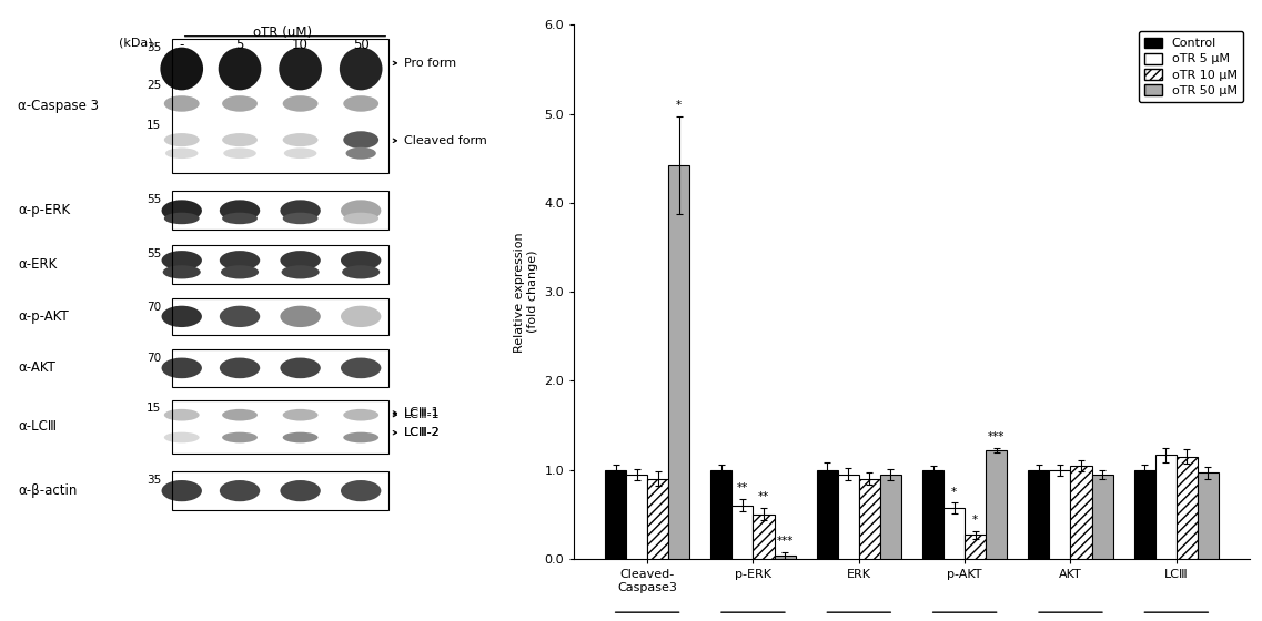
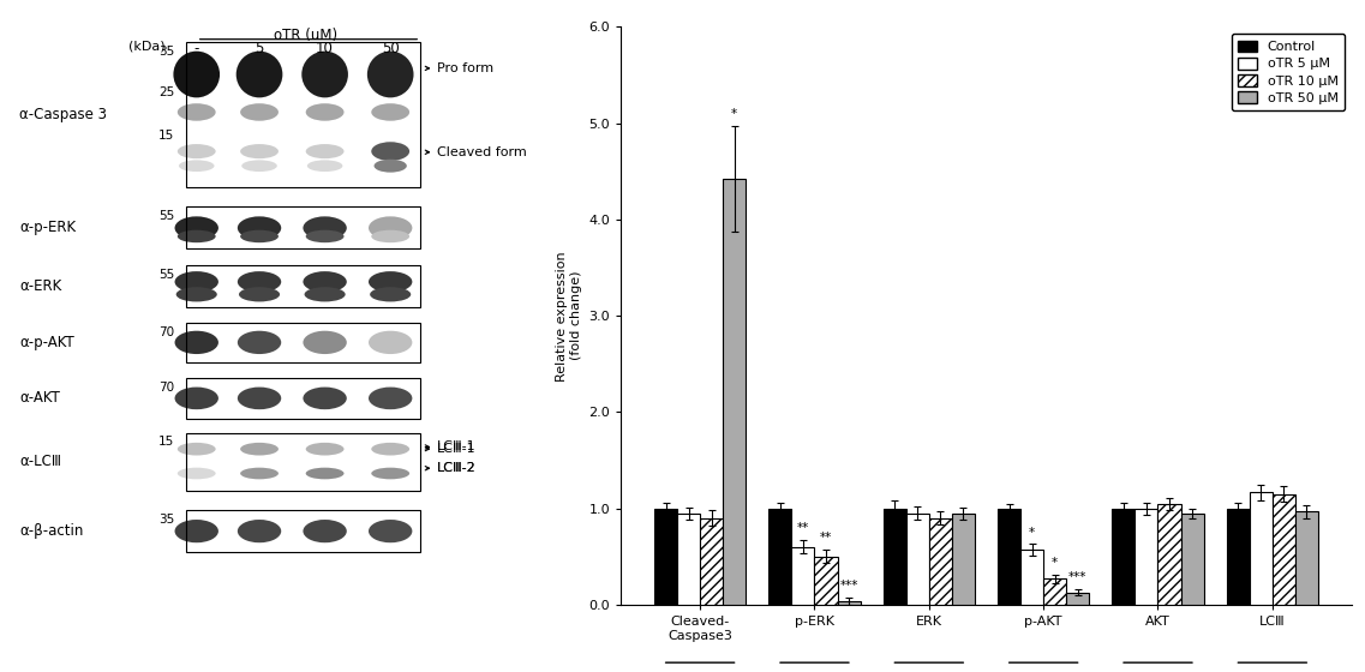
oTR 50 μM/p-AKT: 1.22 -> 0.13
